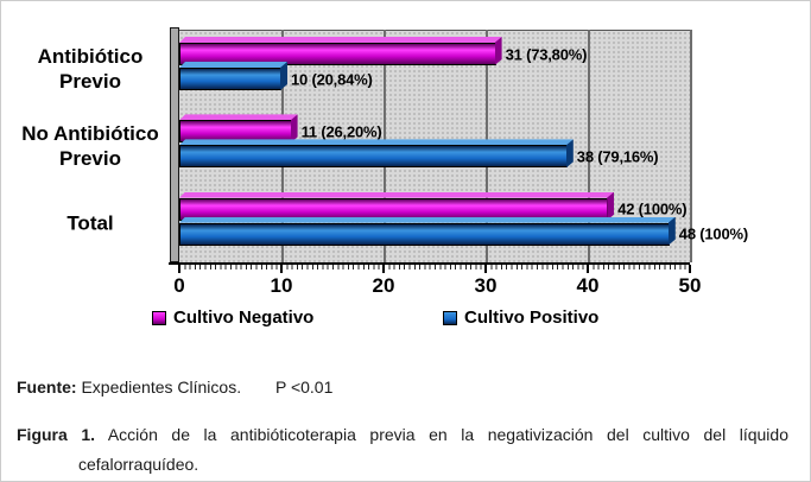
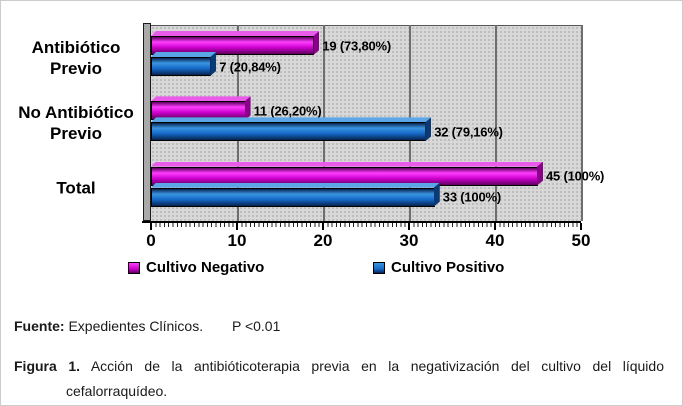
Cultivo Negativo/Antibiótico Previo: 31 -> 19
Cultivo Positivo/Antibiótico Previo: 10 -> 7
Cultivo Positivo/No Antibiótico Previo: 38 -> 32
Cultivo Negativo/Total: 42 -> 45
Cultivo Positivo/Total: 48 -> 33
